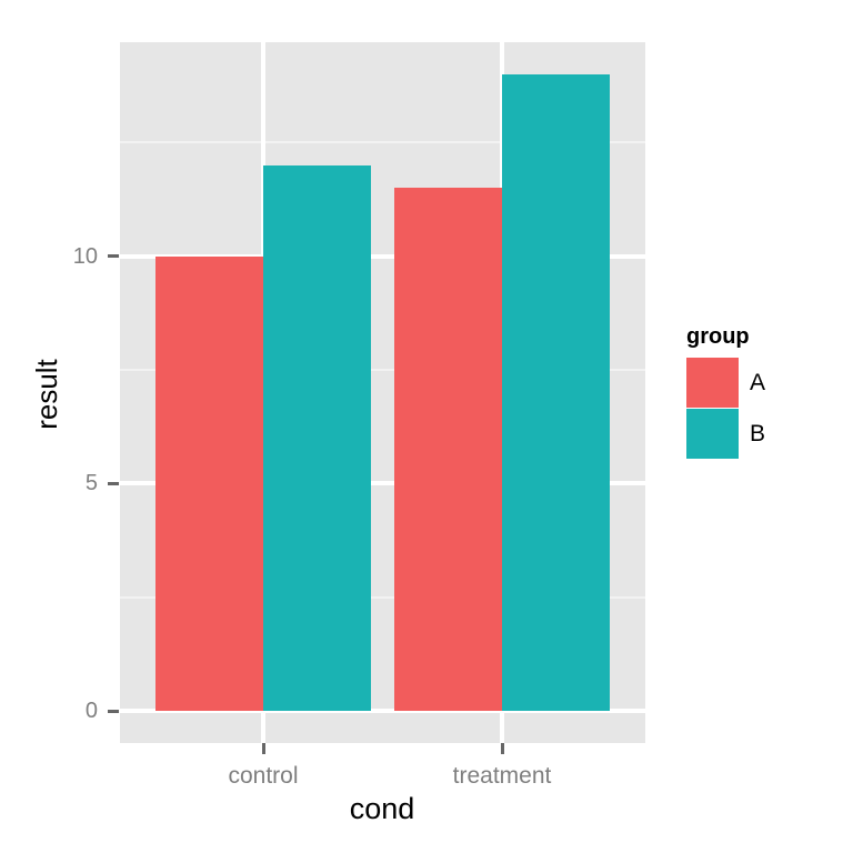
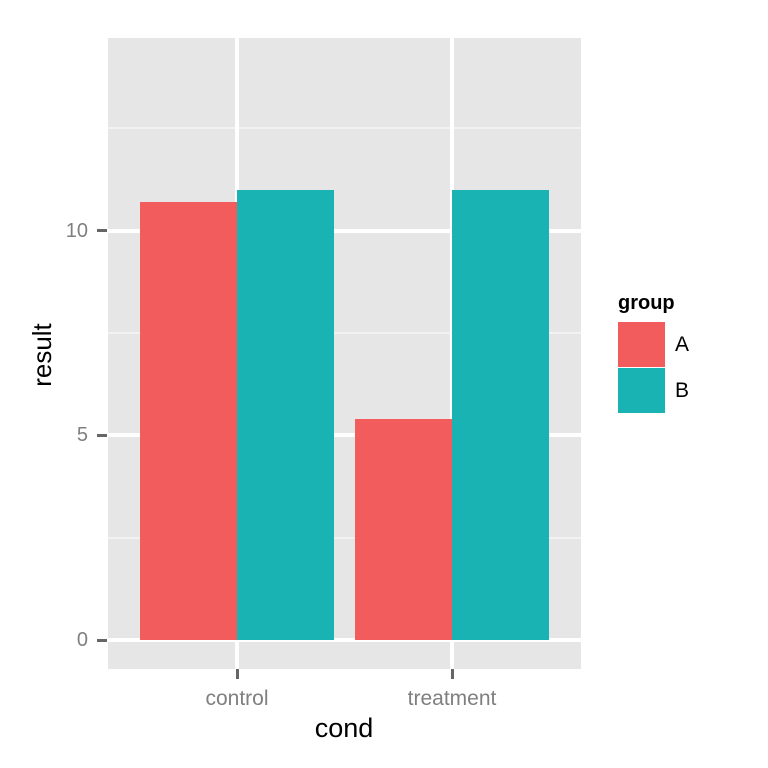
A/control: 10.0 -> 10.7
B/control: 12 -> 11
A/treatment: 11.5 -> 5.4
B/treatment: 14 -> 11
